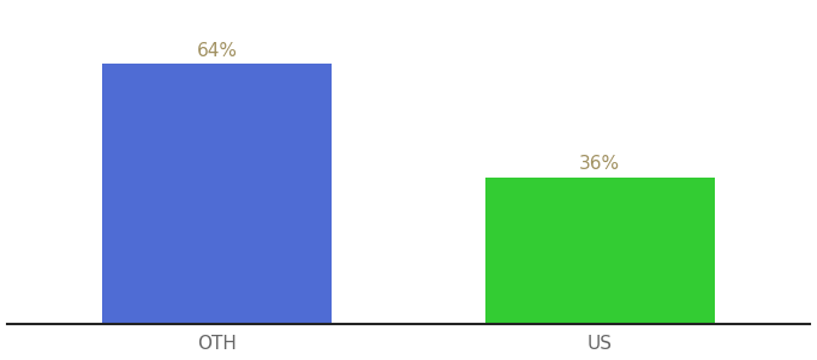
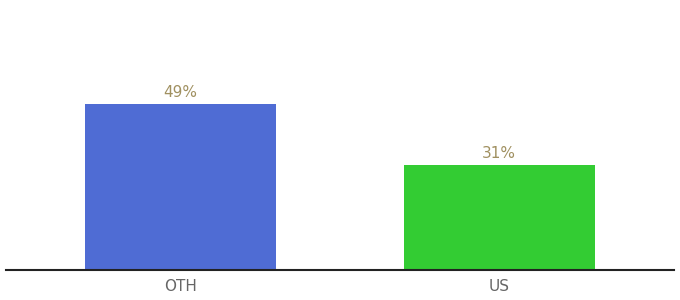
OTH: 64% -> 49%
US: 36% -> 31%
